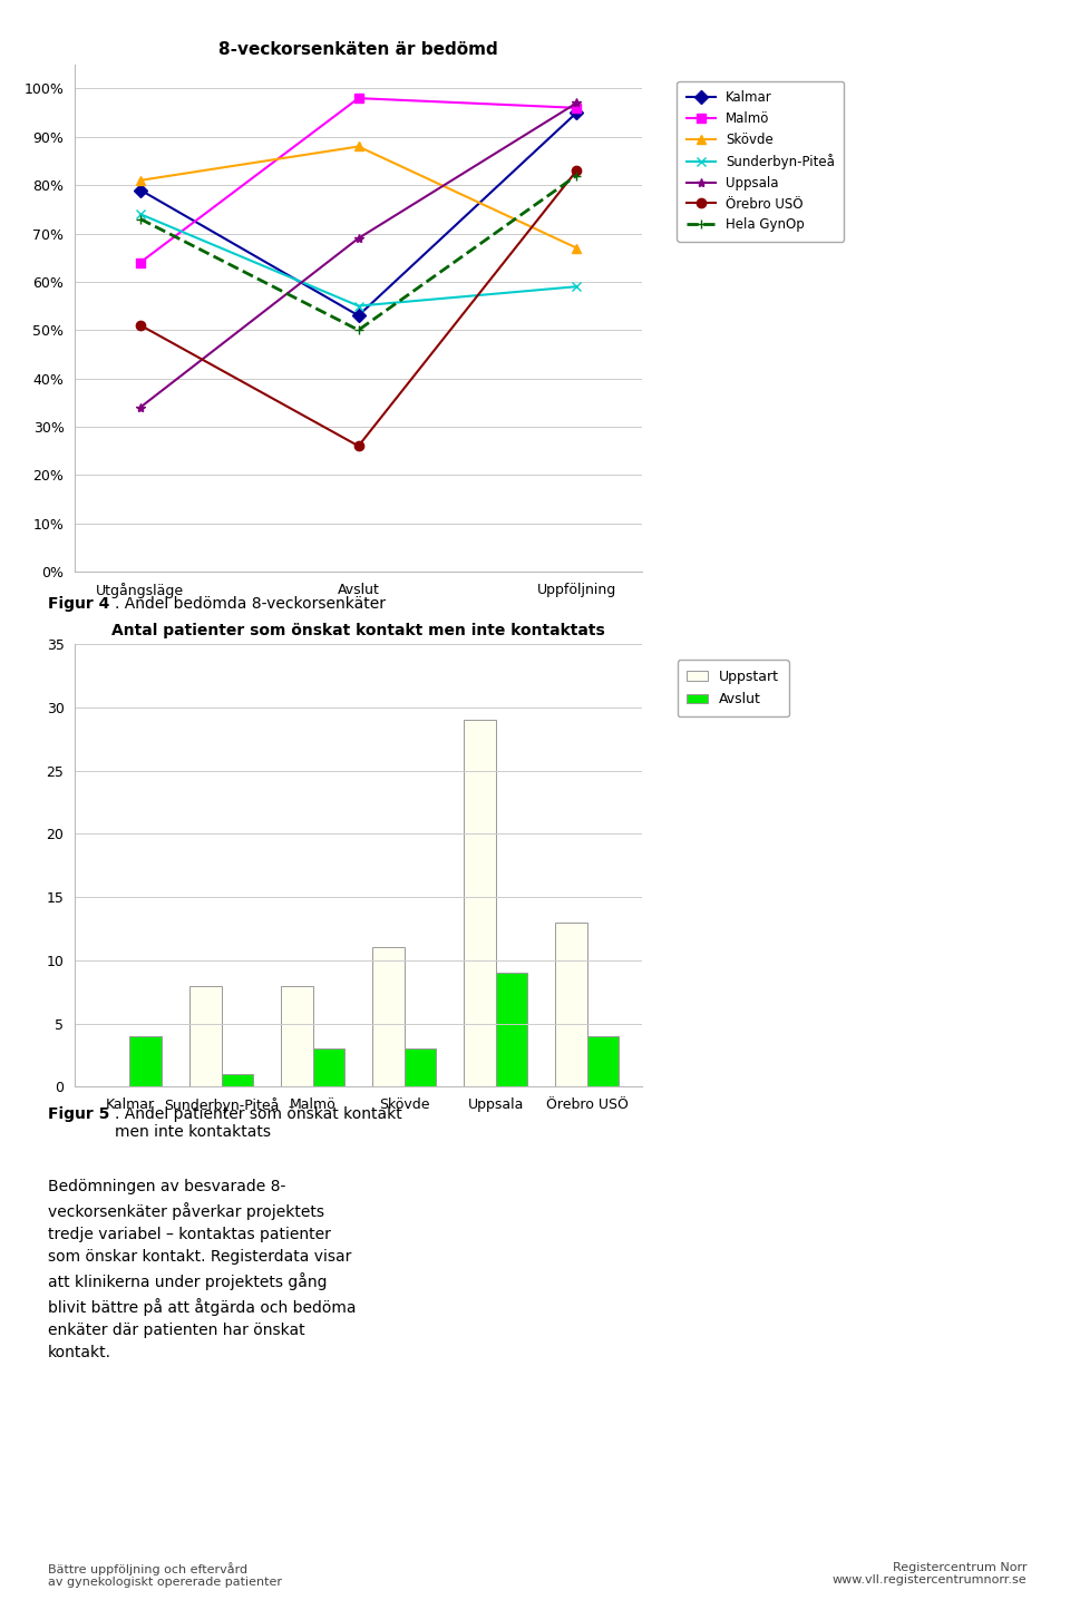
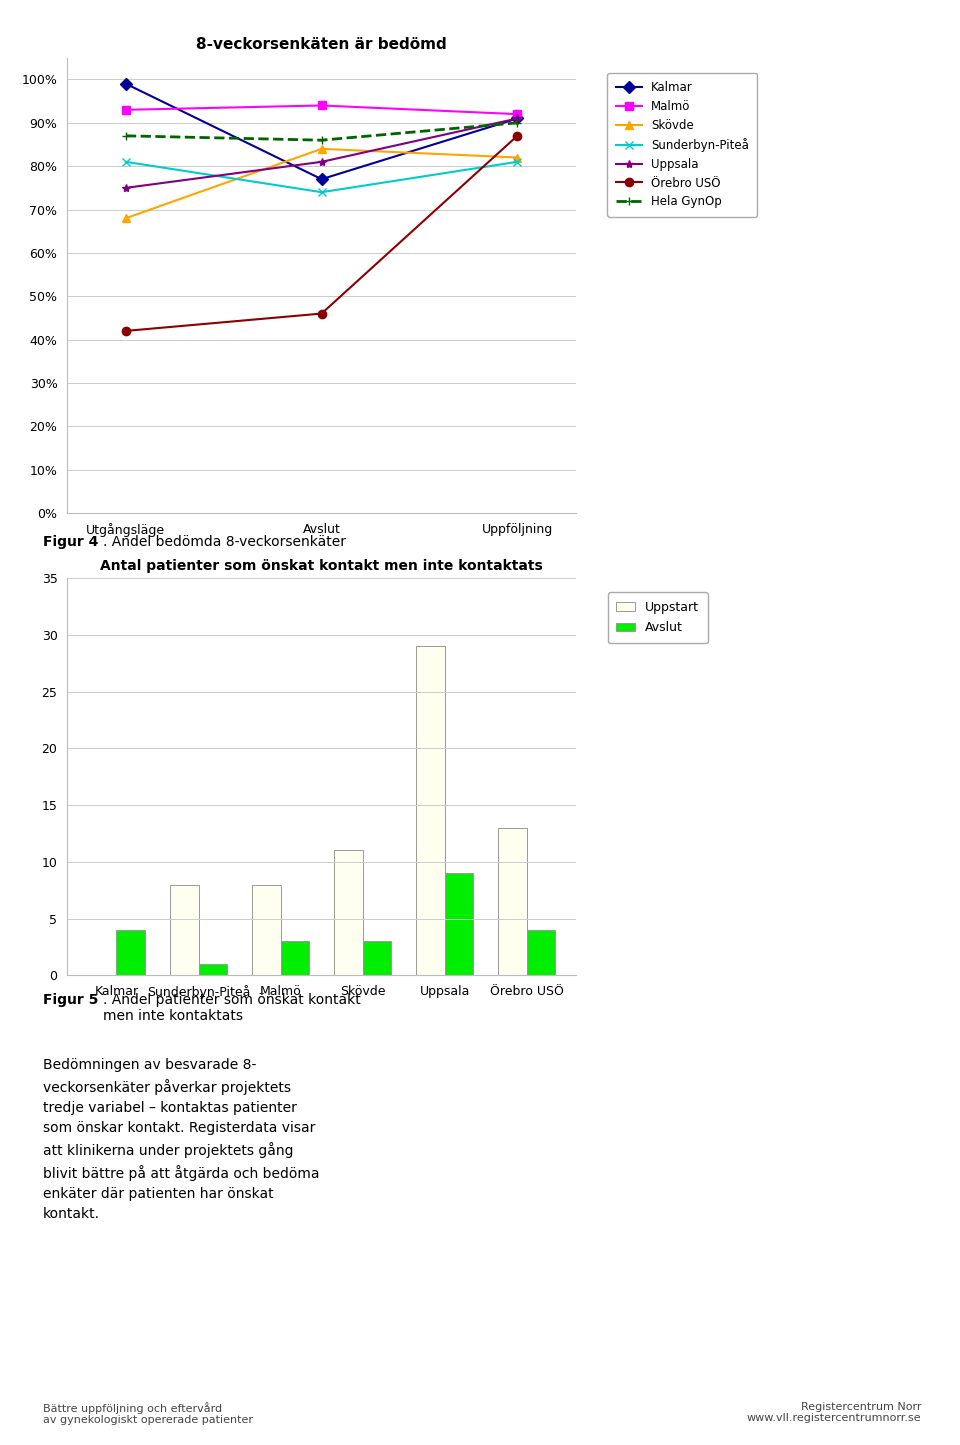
8-veckorsenkäten är bedömd/Kalmar/Utgångsläge: 79% -> 99%
8-veckorsenkäten är bedömd/Malmö/Utgångsläge: 64% -> 93%
8-veckorsenkäten är bedömd/Skövde/Utgångsläge: 81% -> 68%
8-veckorsenkäten är bedömd/Sunderbyn-Piteå/Utgångsläge: 74% -> 81%
8-veckorsenkäten är bedömd/Uppsala/Utgångsläge: 34% -> 75%
8-veckorsenkäten är bedömd/Örebro USÖ/Utgångsläge: 51% -> 42%
8-veckorsenkäten är bedömd/Hela GynOp/Utgångsläge: 73% -> 87%
8-veckorsenkäten är bedömd/Kalmar/Avslut: 53% -> 77%
8-veckorsenkäten är bedömd/Malmö/Avslut: 98% -> 94%
8-veckorsenkäten är bedömd/Skövde/Avslut: 88% -> 84%
8-veckorsenkäten är bedömd/Sunderbyn-Piteå/Avslut: 55% -> 74%
8-veckorsenkäten är bedömd/Uppsala/Avslut: 69% -> 81%
8-veckorsenkäten är bedömd/Örebro USÖ/Avslut: 26% -> 46%
8-veckorsenkäten är bedömd/Hela GynOp/Avslut: 50% -> 86%
8-veckorsenkäten är bedömd/Kalmar/Uppföljning: 95% -> 91%
8-veckorsenkäten är bedömd/Malmö/Uppföljning: 96% -> 92%
8-veckorsenkäten är bedömd/Skövde/Uppföljning: 67% -> 82%
8-veckorsenkäten är bedömd/Sunderbyn-Piteå/Uppföljning: 59% -> 81%
8-veckorsenkäten är bedömd/Uppsala/Uppföljning: 97% -> 91%
8-veckorsenkäten är bedömd/Örebro USÖ/Uppföljning: 83% -> 87%
8-veckorsenkäten är bedömd/Hela GynOp/Uppföljning: 82% -> 90%
